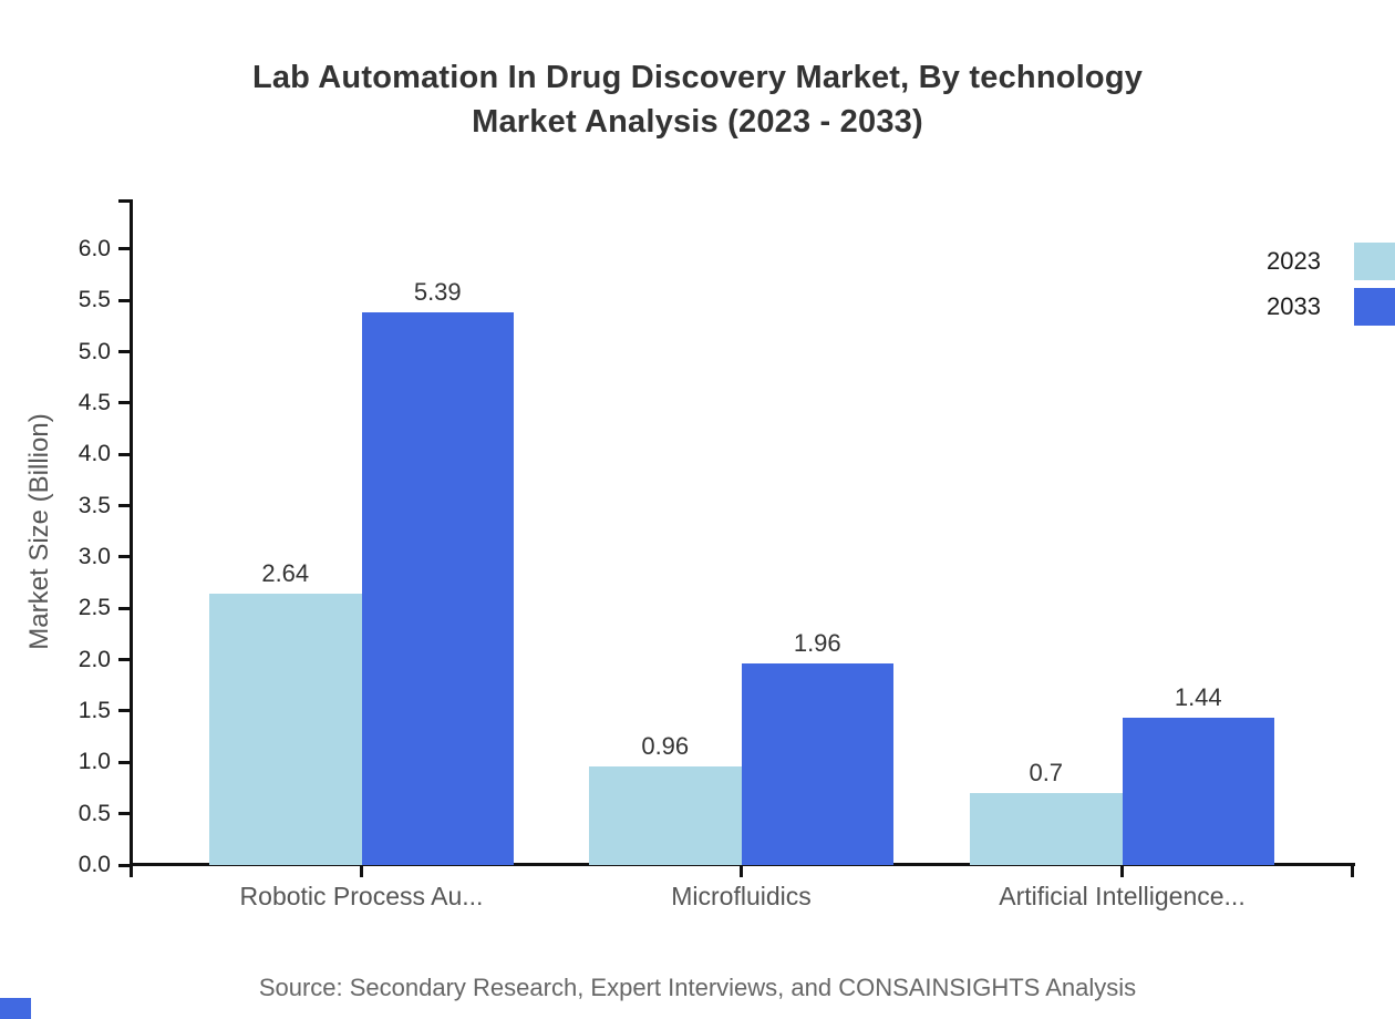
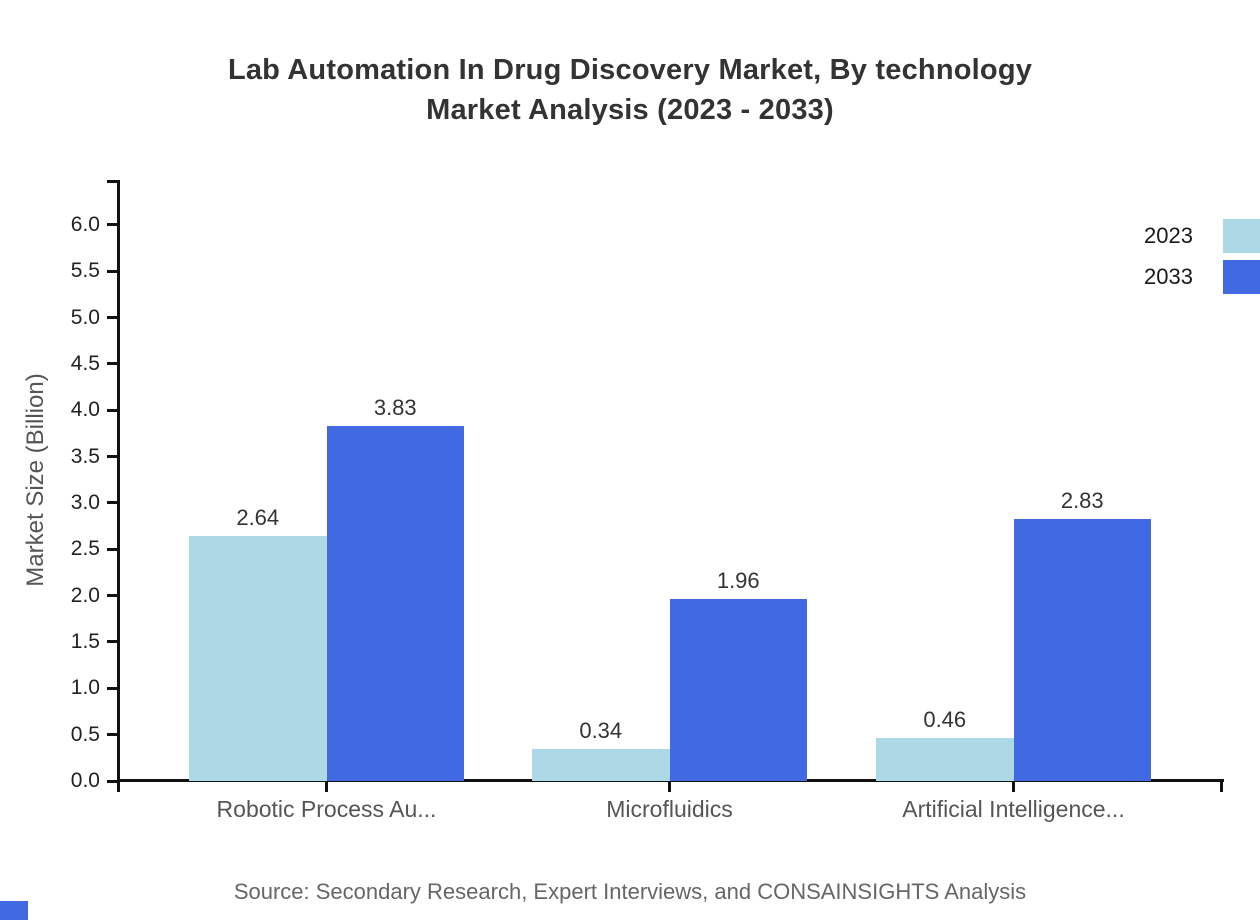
2033/Robotic Process Au...: 5.39 -> 3.83
2023/Microfluidics: 0.96 -> 0.34
2023/Artificial Intelligence...: 0.7 -> 0.46
2033/Artificial Intelligence...: 1.44 -> 2.83
